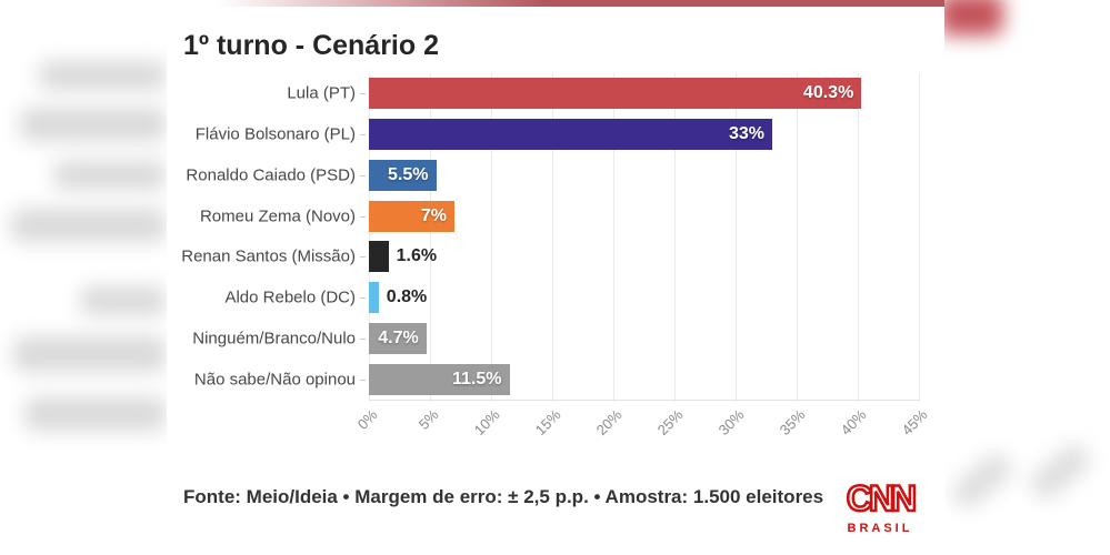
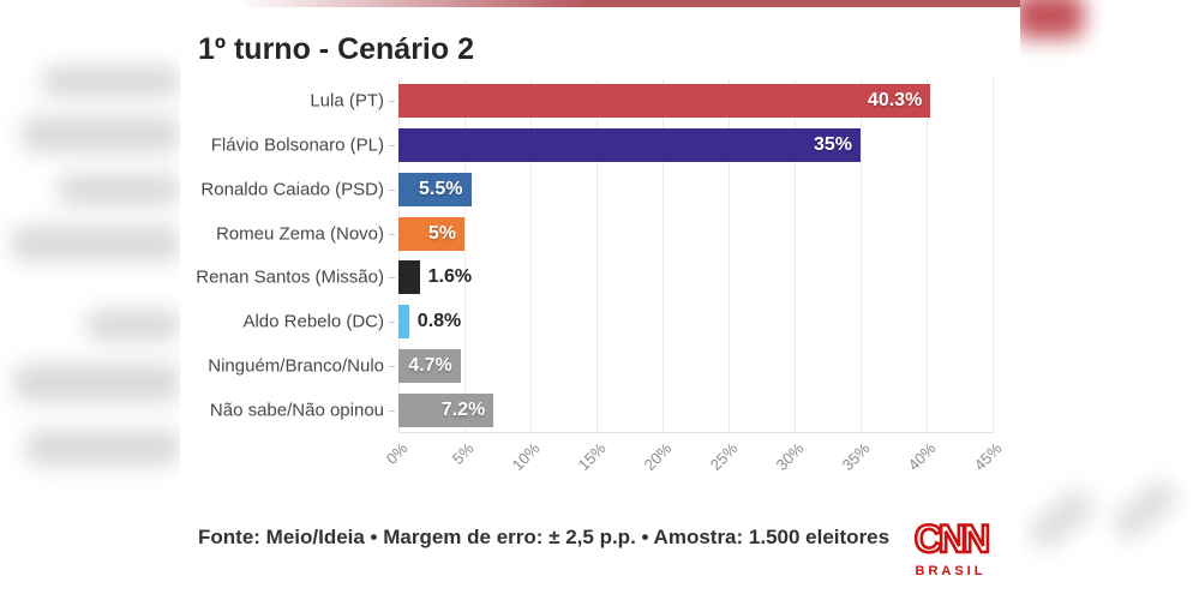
Flávio Bolsonaro (PL): 33% -> 35%
Romeu Zema (Novo): 7% -> 5%
Não sabe/Não opinou: 11.5% -> 7.2%
